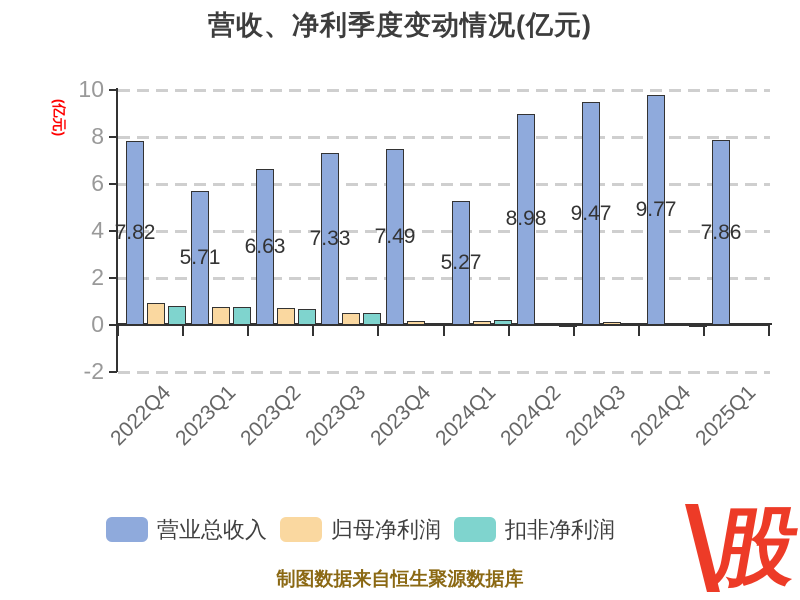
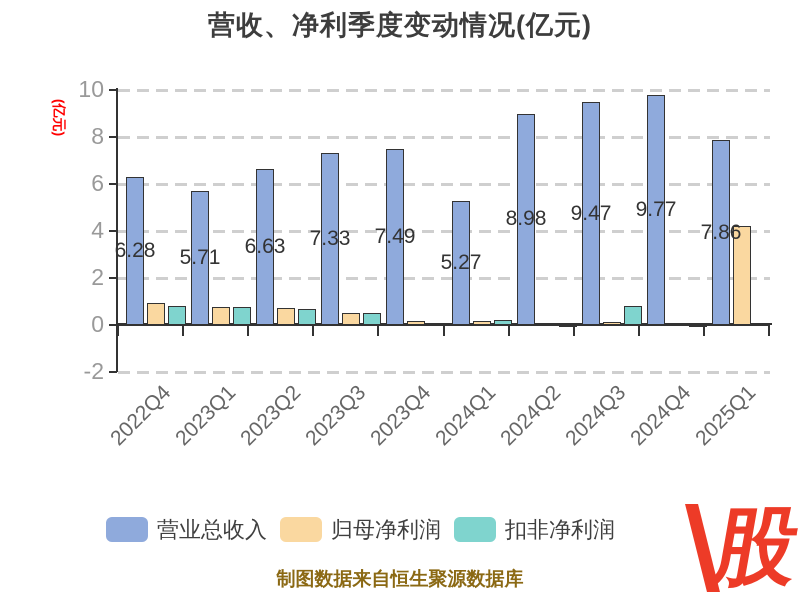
营业总收入/2022Q4: 7.82 -> 6.28
扣非净利润/2024Q3: 0.1 -> 0.8
归母净利润/2025Q1: 0.1 -> 4.2
